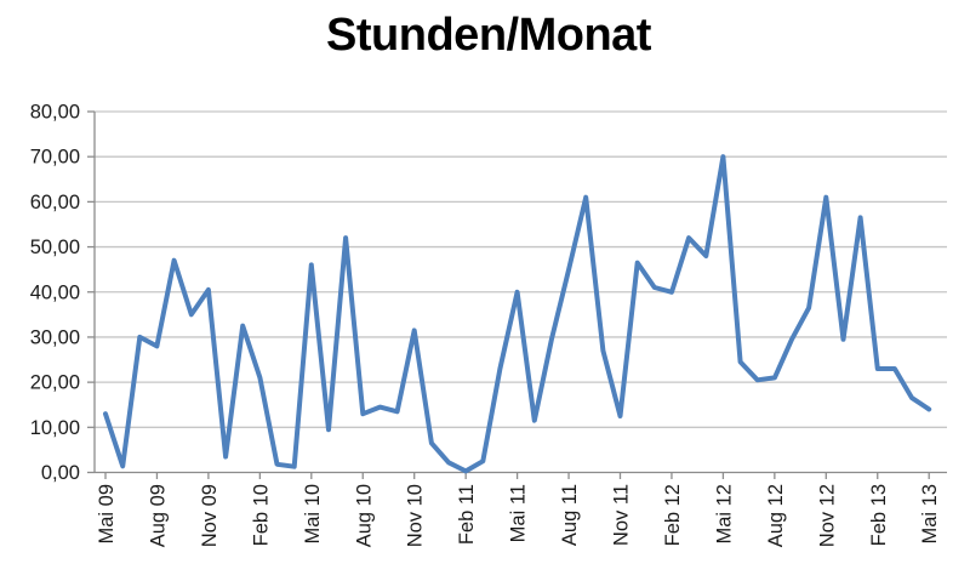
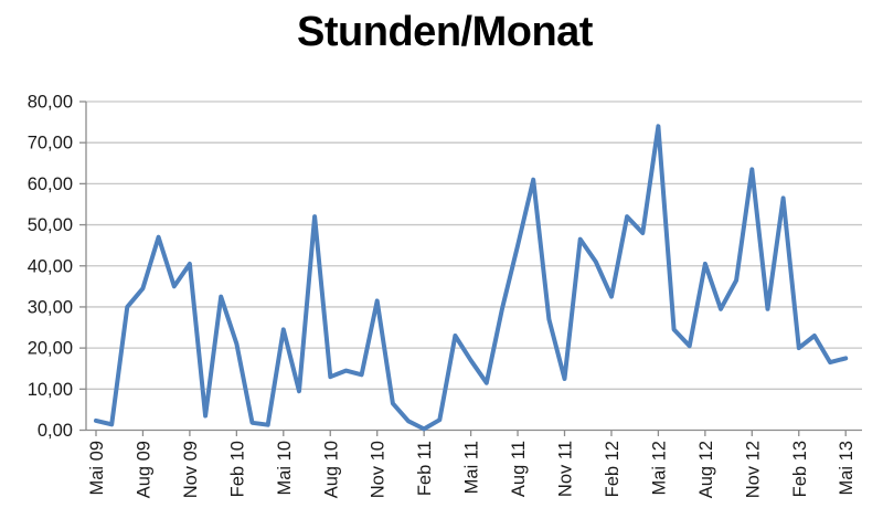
Mai 09: 13 -> 2
Aug 09: 28 -> 34
Mai 10: 46 -> 24
Mai 11: 40 -> 17
Feb 12: 40 -> 32
Mai 12: 70 -> 74
Aug 12: 21 -> 40
Nov 12: 61 -> 64
Feb 13: 23 -> 20
Mai 13: 14 -> 18
